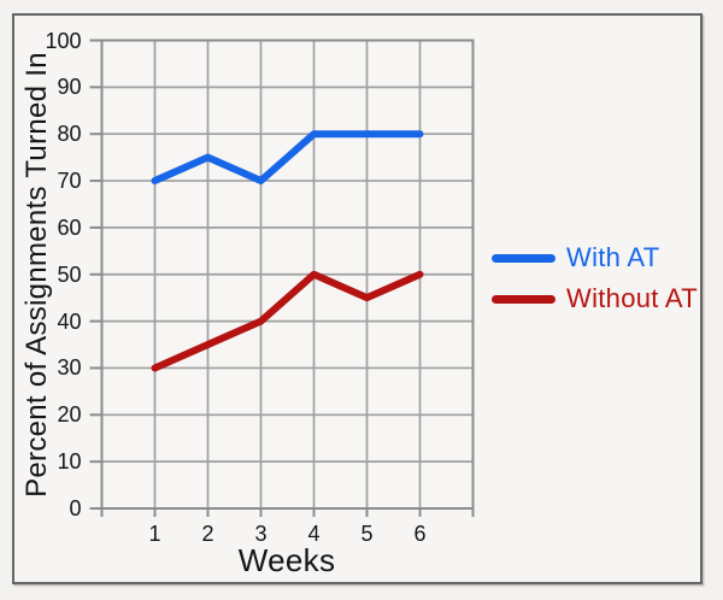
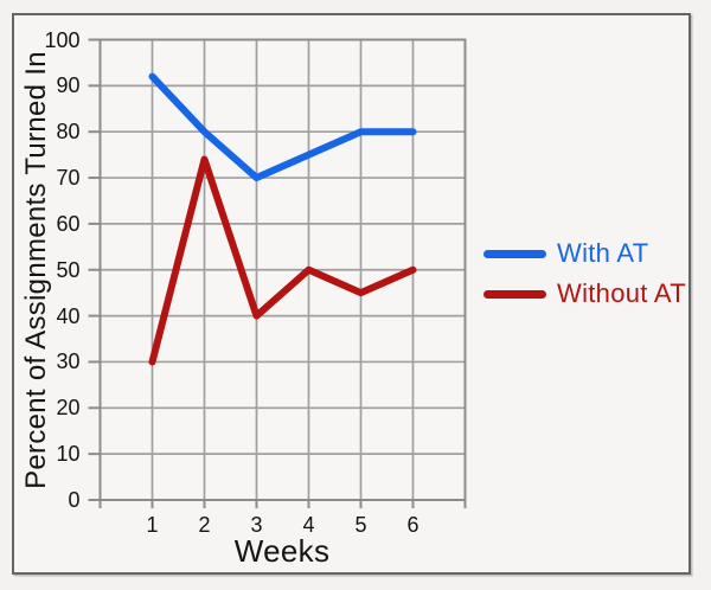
With AT/1: 70 -> 92
With AT/2: 75 -> 80
Without AT/2: 35 -> 74
With AT/4: 80 -> 75
